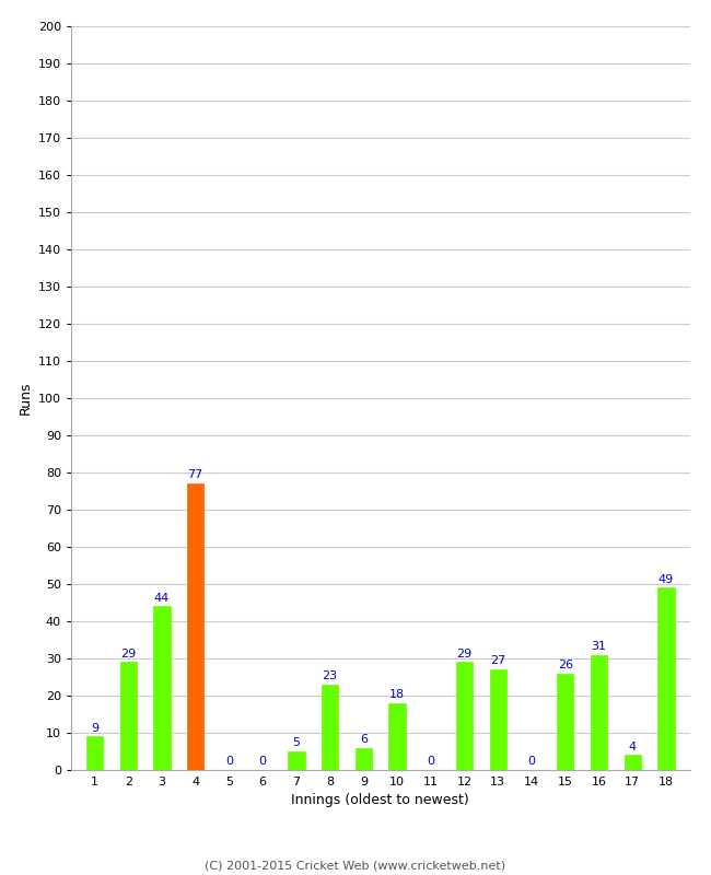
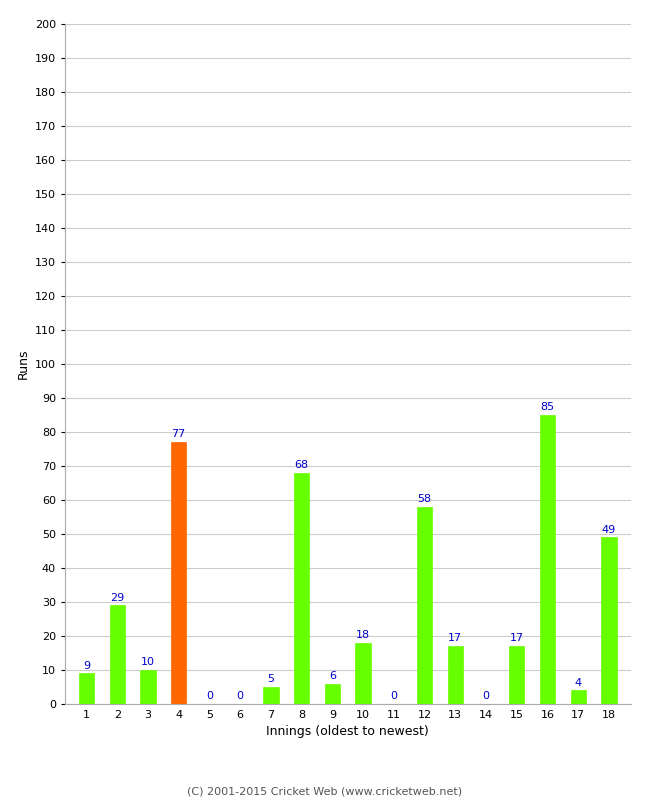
3: 44 -> 10
8: 23 -> 68
12: 29 -> 58
13: 27 -> 17
15: 26 -> 17
16: 31 -> 85
